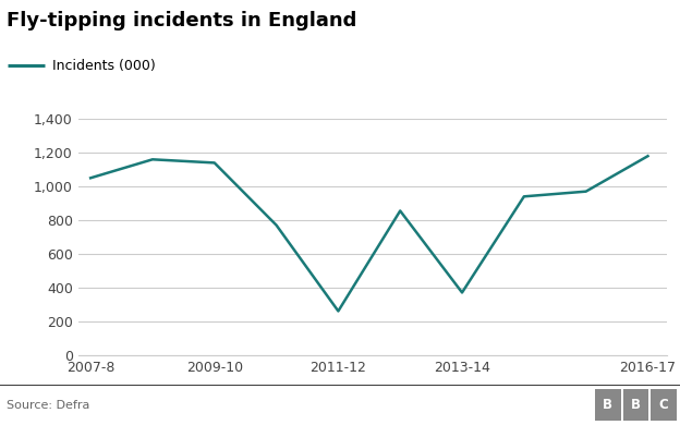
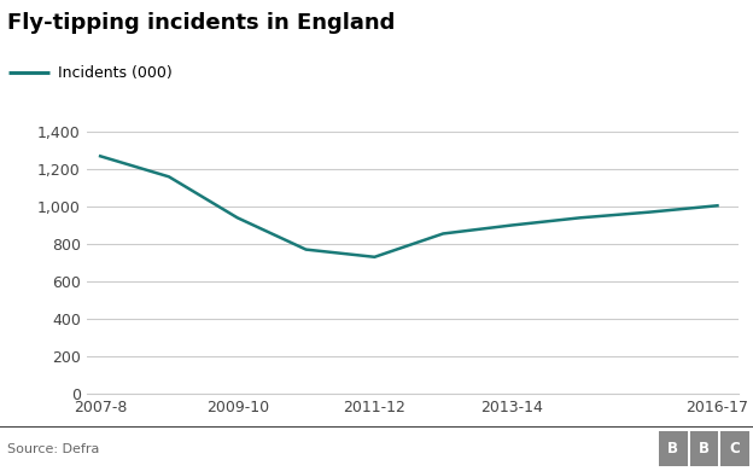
2007-8: 1,050 -> 1,270
2009-10: 1,140 -> 940
2011-12: 260 -> 730
2013-14: 370 -> 900
2016-17: 1,180 -> 1,000
